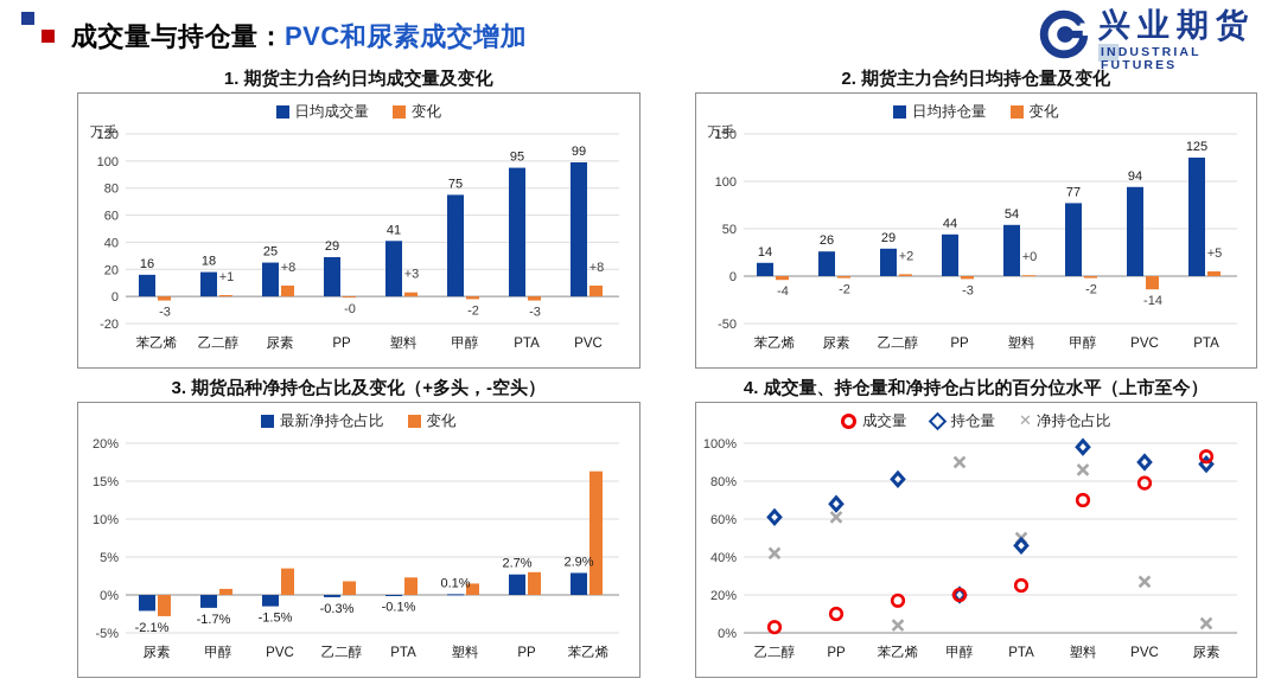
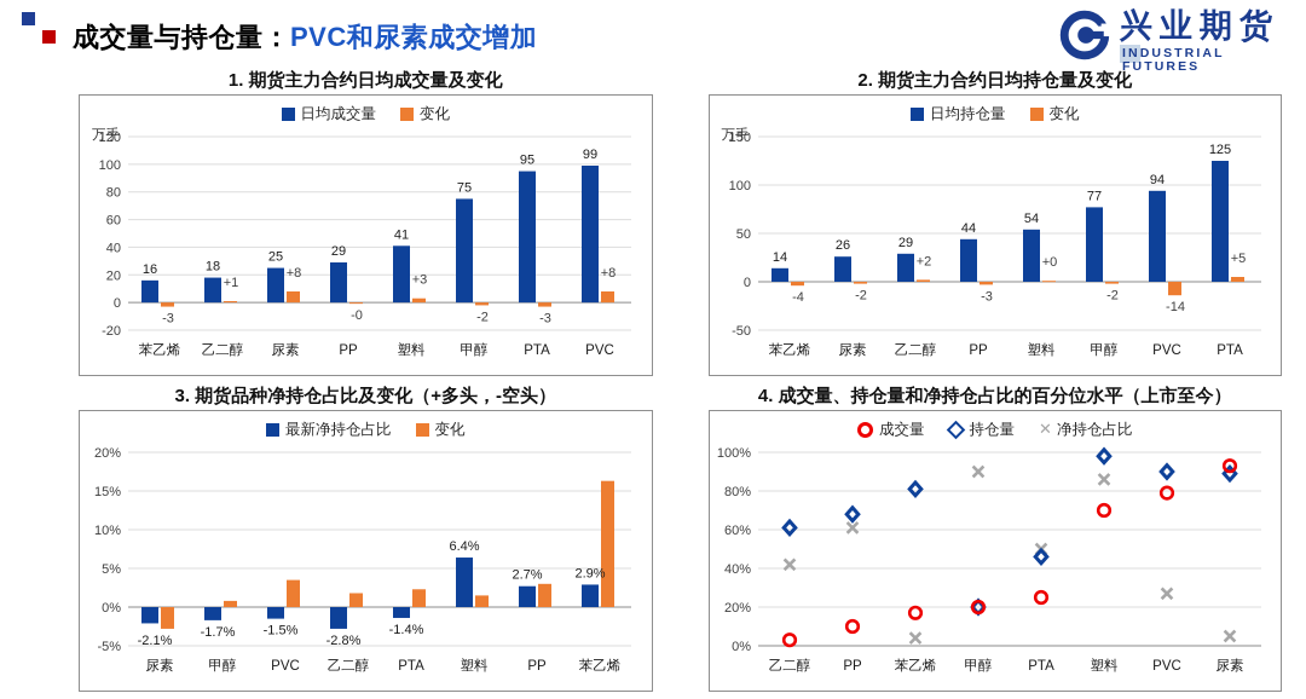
3. 期货品种净持仓占比及变化（+多头，-空头）/最新净持仓占比/乙二醇: -0.3% -> -2.8%
3. 期货品种净持仓占比及变化（+多头，-空头）/最新净持仓占比/PTA: -0.1% -> -1.4%
3. 期货品种净持仓占比及变化（+多头，-空头）/最新净持仓占比/塑料: 0.1% -> 6.4%
